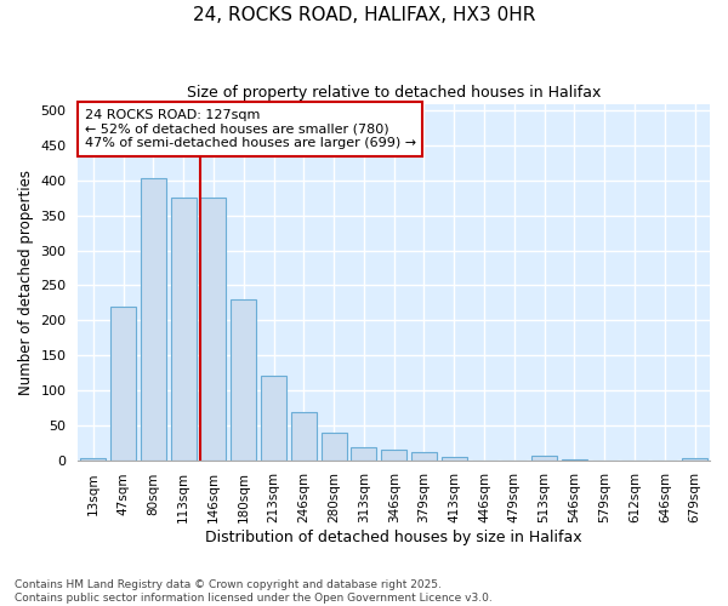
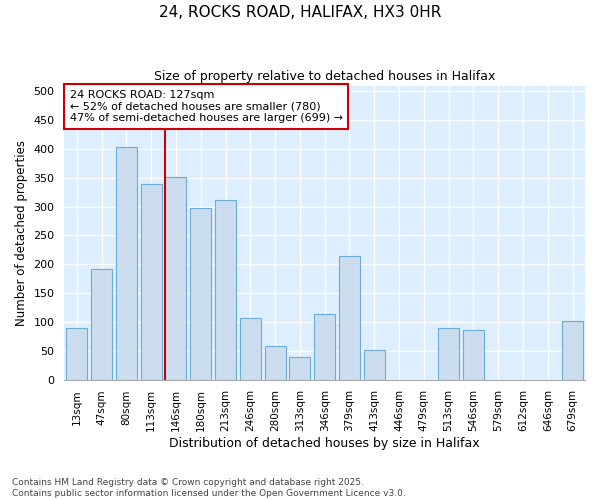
13sqm: 3 -> 90
47sqm: 220 -> 192
113sqm: 375 -> 340
146sqm: 375 -> 352
180sqm: 230 -> 298
213sqm: 120 -> 312
246sqm: 68 -> 106
280sqm: 40 -> 58
313sqm: 18 -> 40
346sqm: 15 -> 114
379sqm: 12 -> 214
413sqm: 5 -> 52
513sqm: 7 -> 90
546sqm: 1 -> 86
679sqm: 3 -> 102
